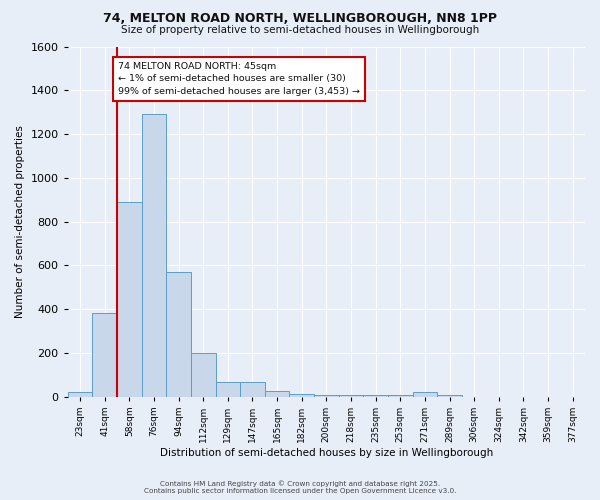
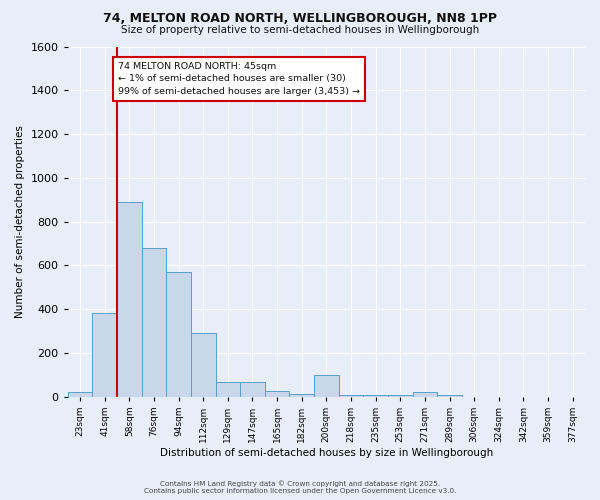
76sqm: 1290 -> 680
112sqm: 200 -> 290
200sqm: 5 -> 100
